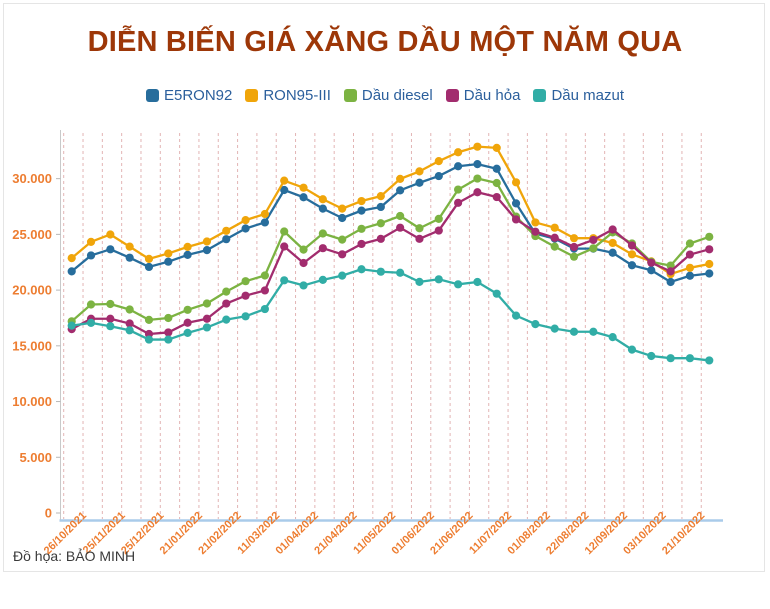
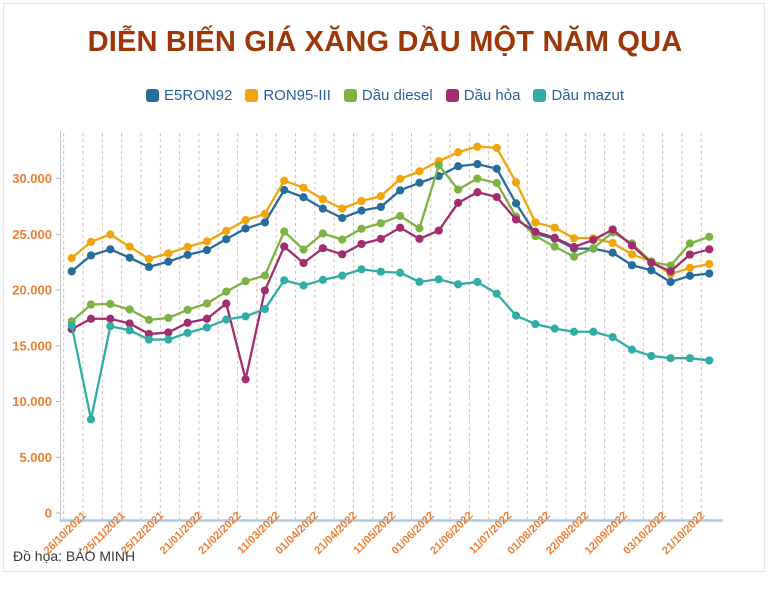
Dầu mazut/26/10/2021: 17100 -> 8400
Dầu hỏa/21/02/2022: 19500 -> 12000
Dầu diesel/01/06/2022: 26400 -> 31200
